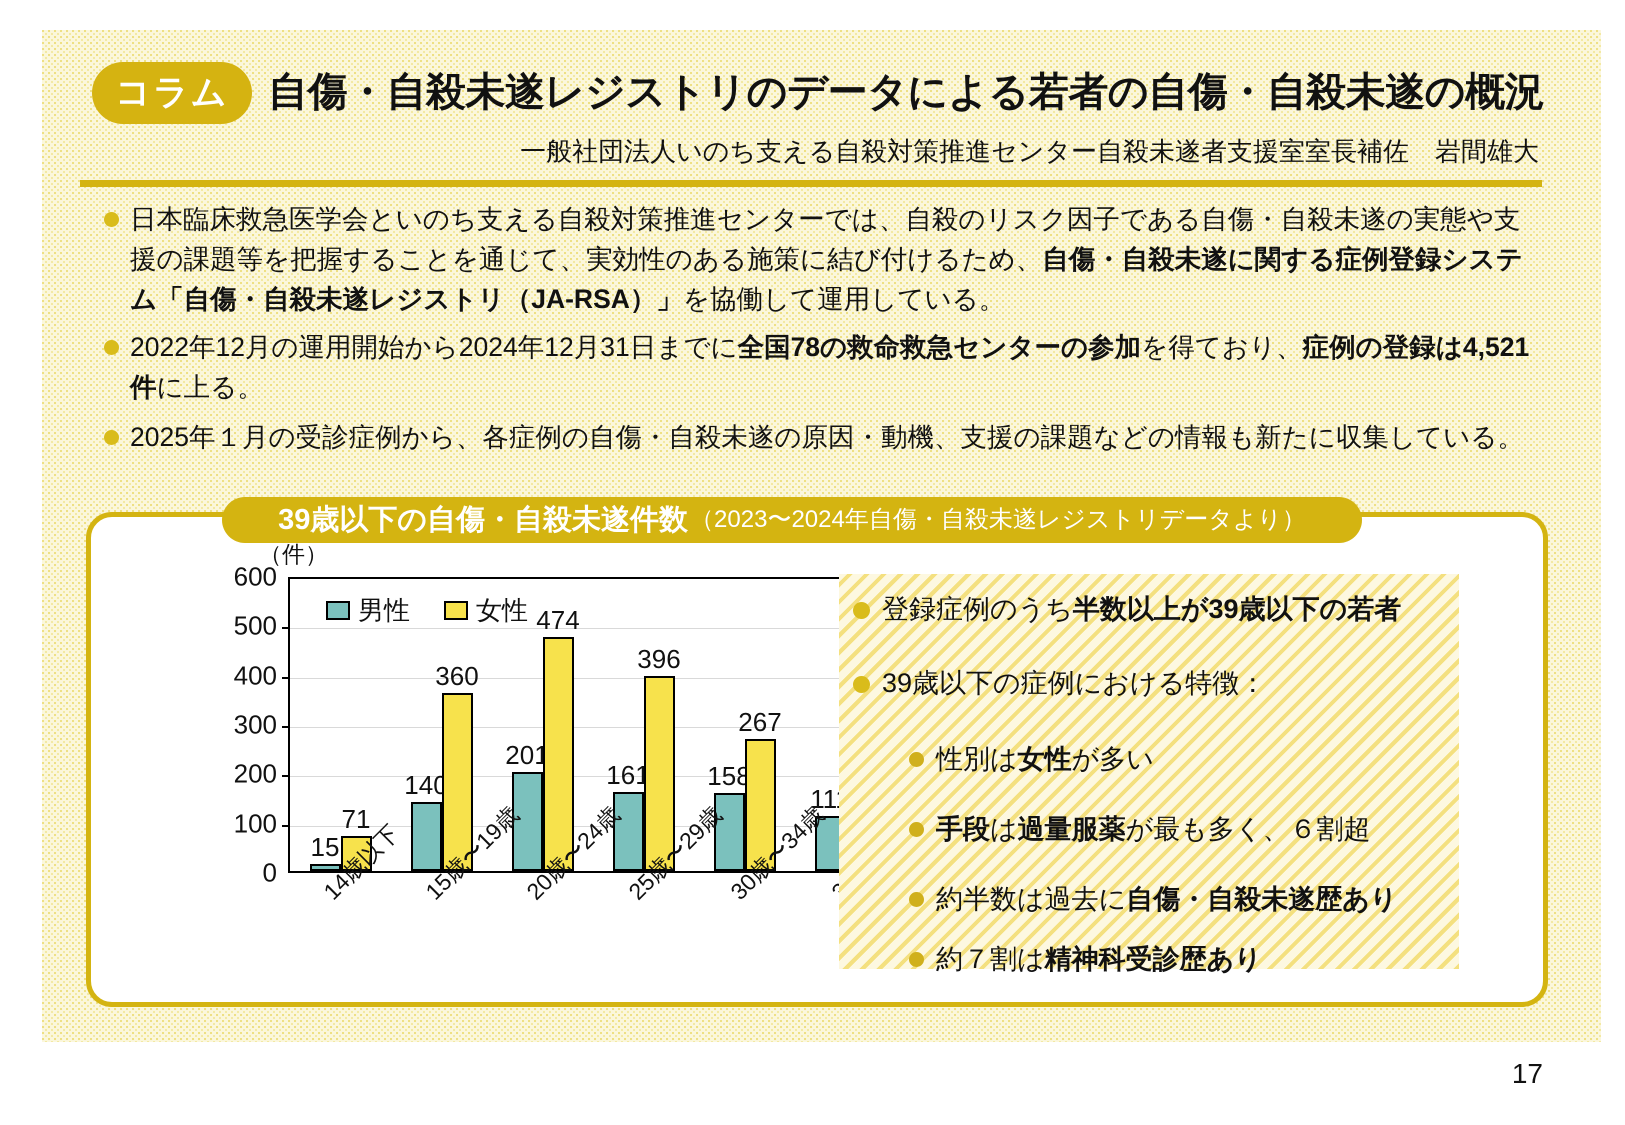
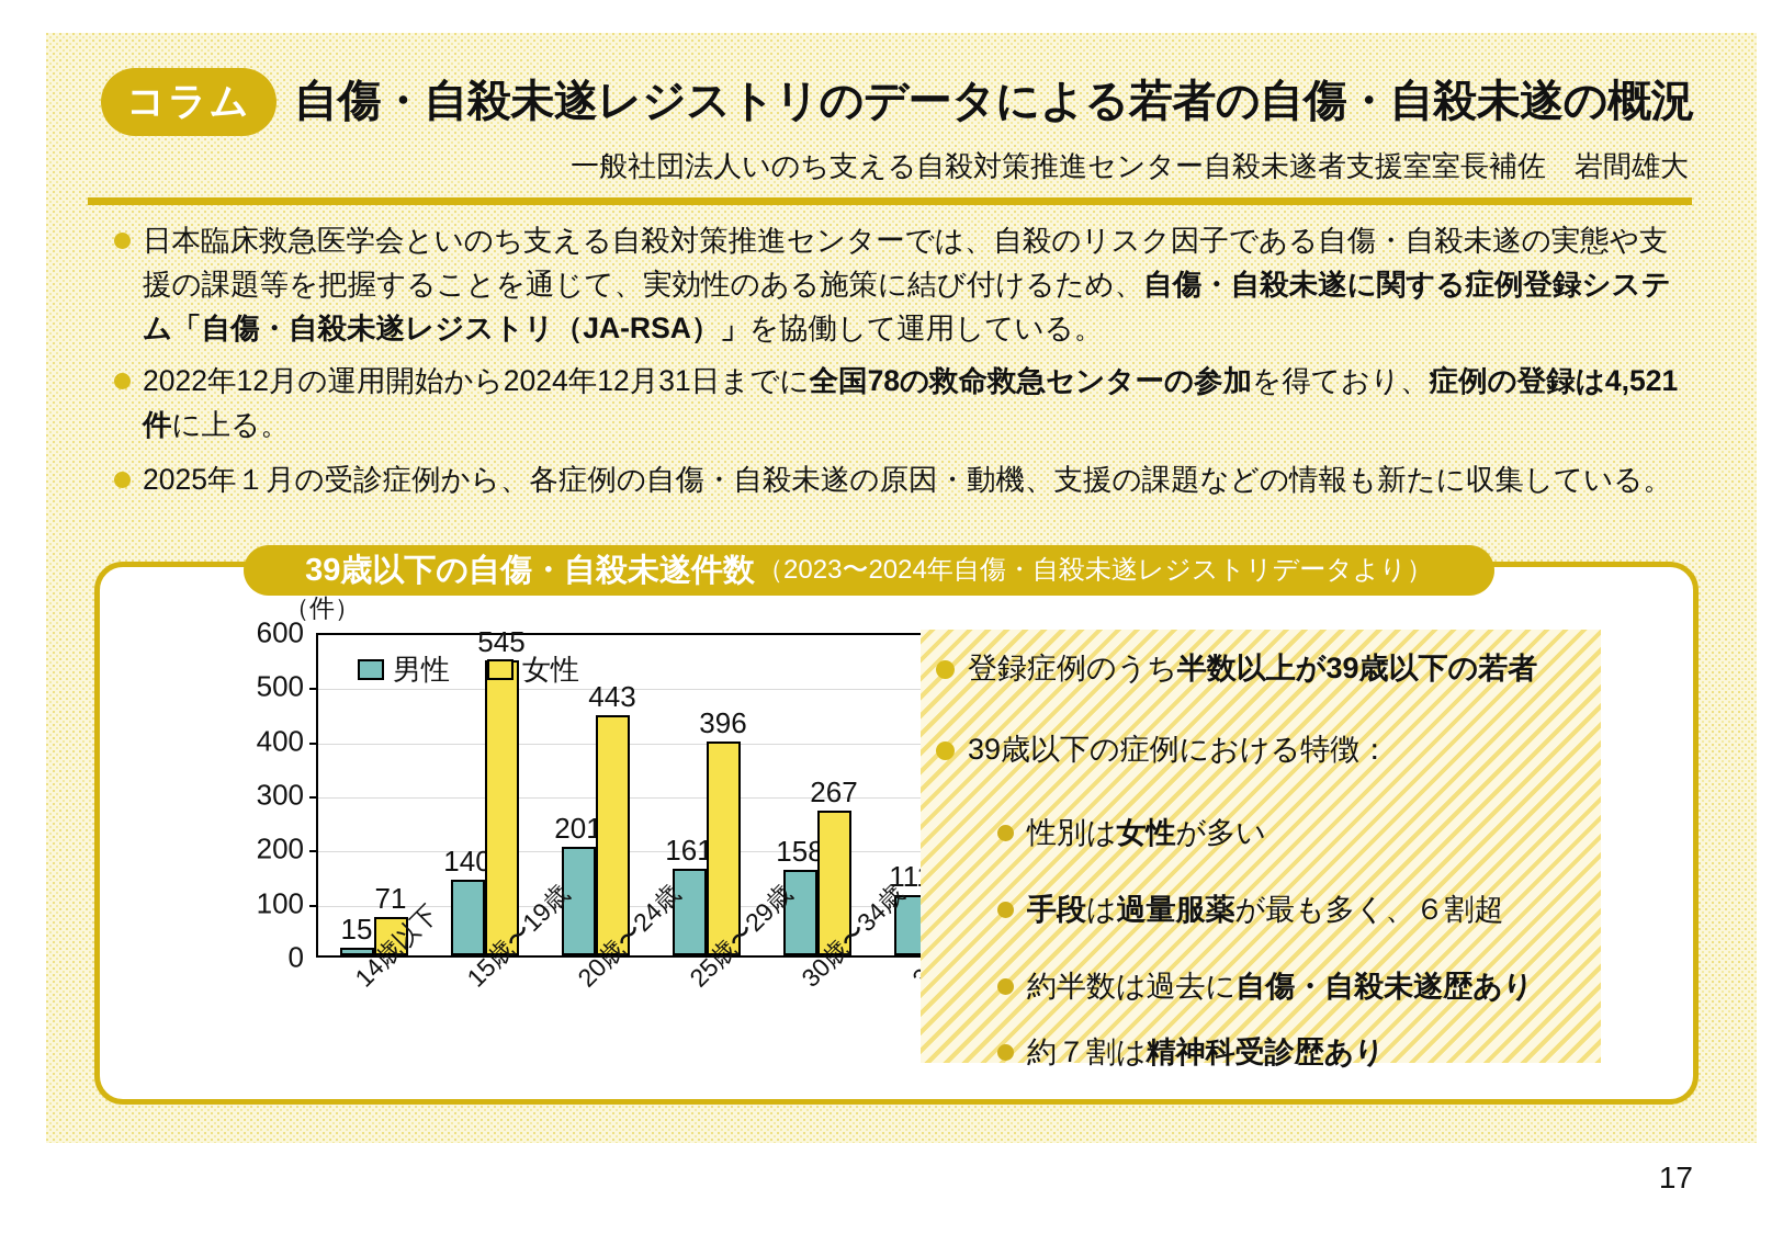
女性/15歳〜19歳: 360 -> 545
女性/20歳〜24歳: 474 -> 443
